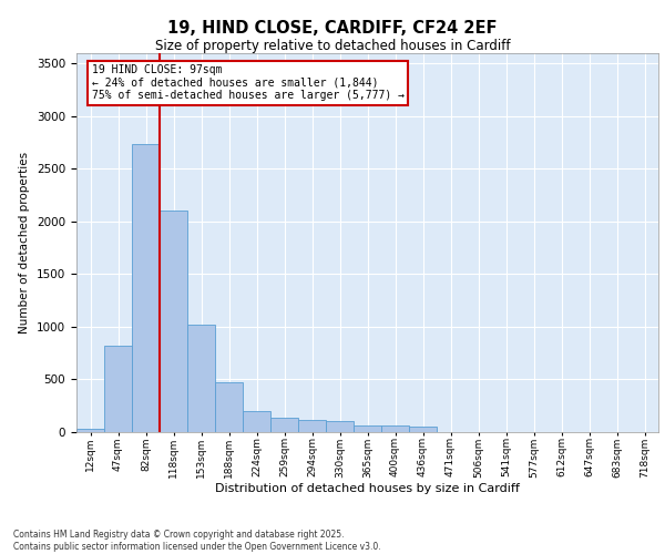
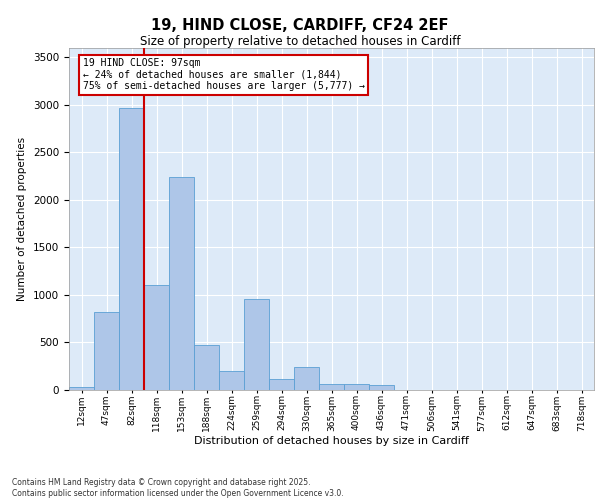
82sqm: 2730 -> 2960
118sqm: 2100 -> 1100
153sqm: 1020 -> 2240
259sqm: 140 -> 960
330sqm: 100 -> 240
